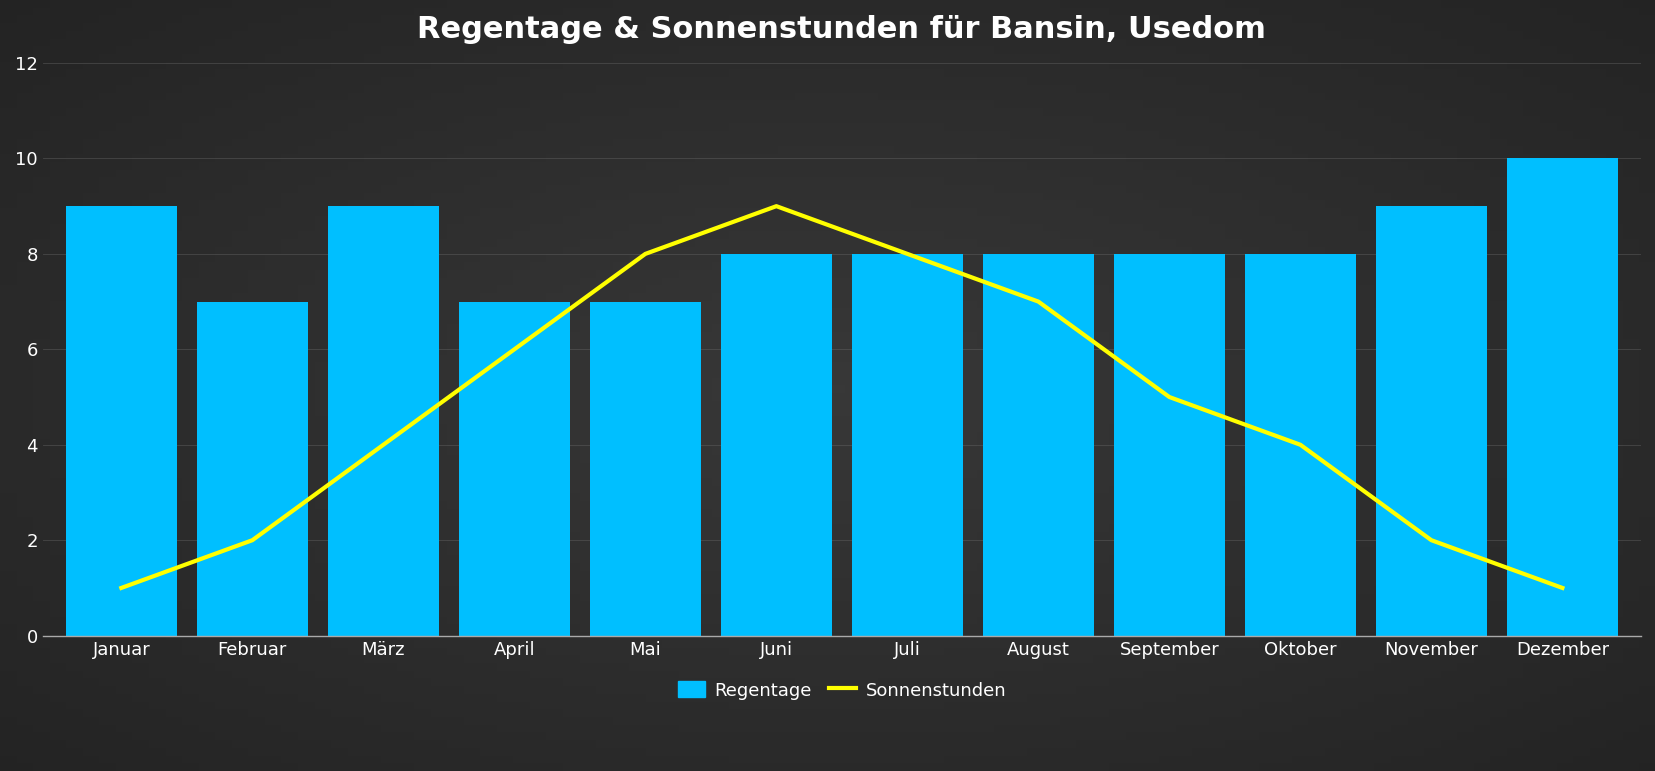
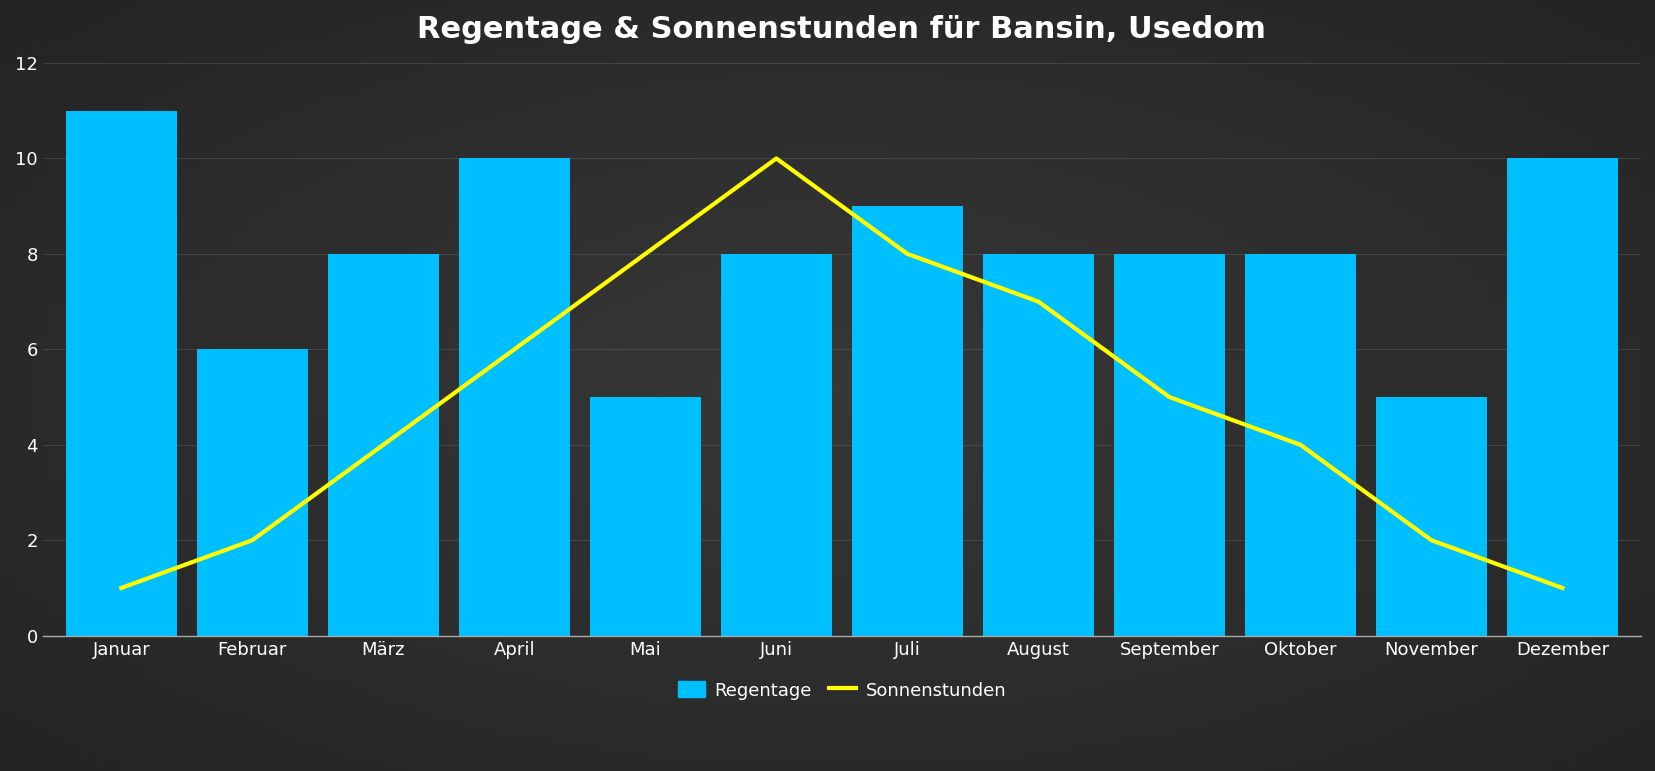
Regentage/Januar: 9 -> 11
Regentage/Februar: 7 -> 6
Regentage/März: 9 -> 8
Regentage/April: 7 -> 10
Regentage/Mai: 7 -> 5
Sonnenstunden/Juni: 9 -> 10
Regentage/Juli: 8 -> 9
Regentage/November: 9 -> 5
